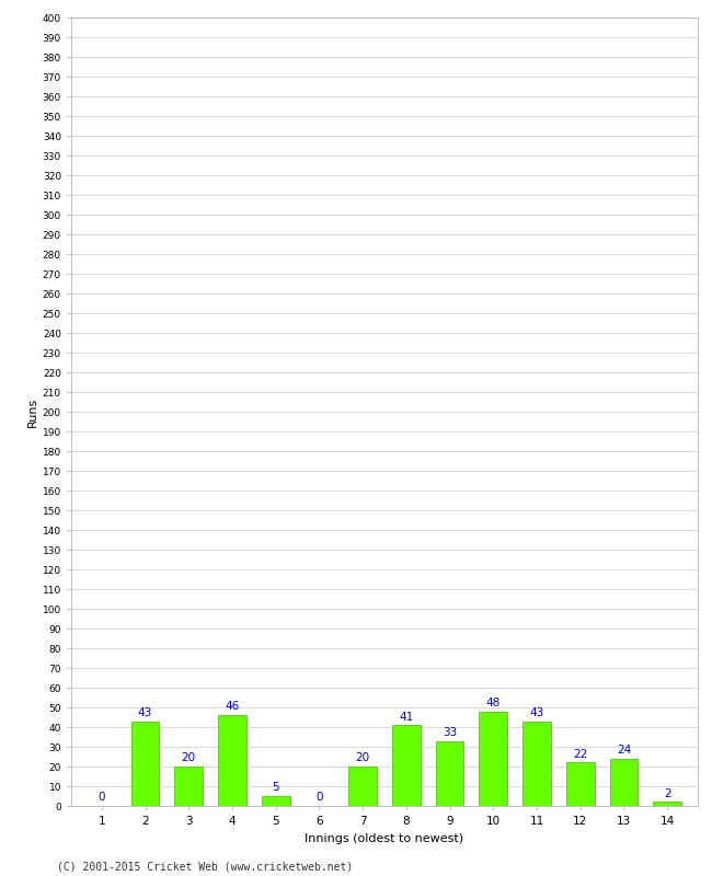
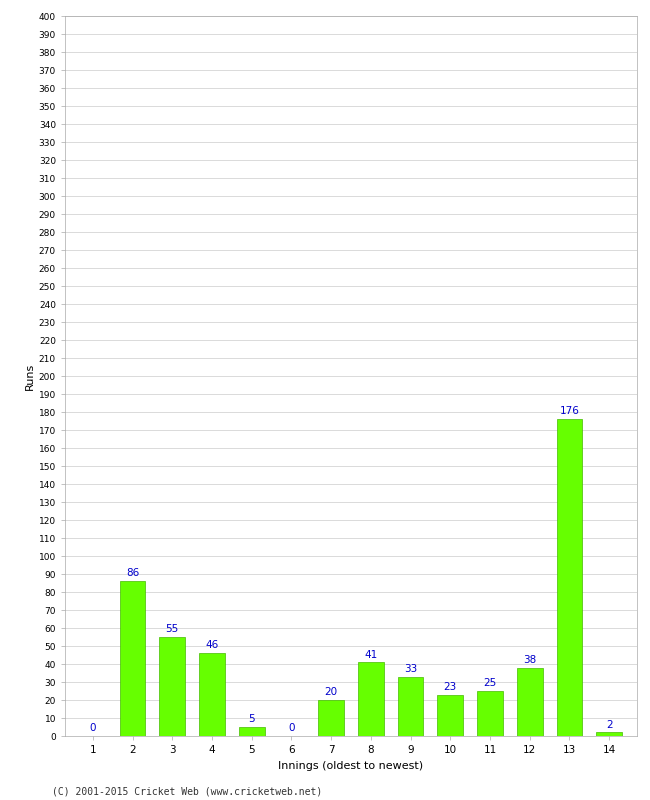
2: 43 -> 86
3: 20 -> 55
10: 48 -> 23
11: 43 -> 25
12: 22 -> 38
13: 24 -> 176
